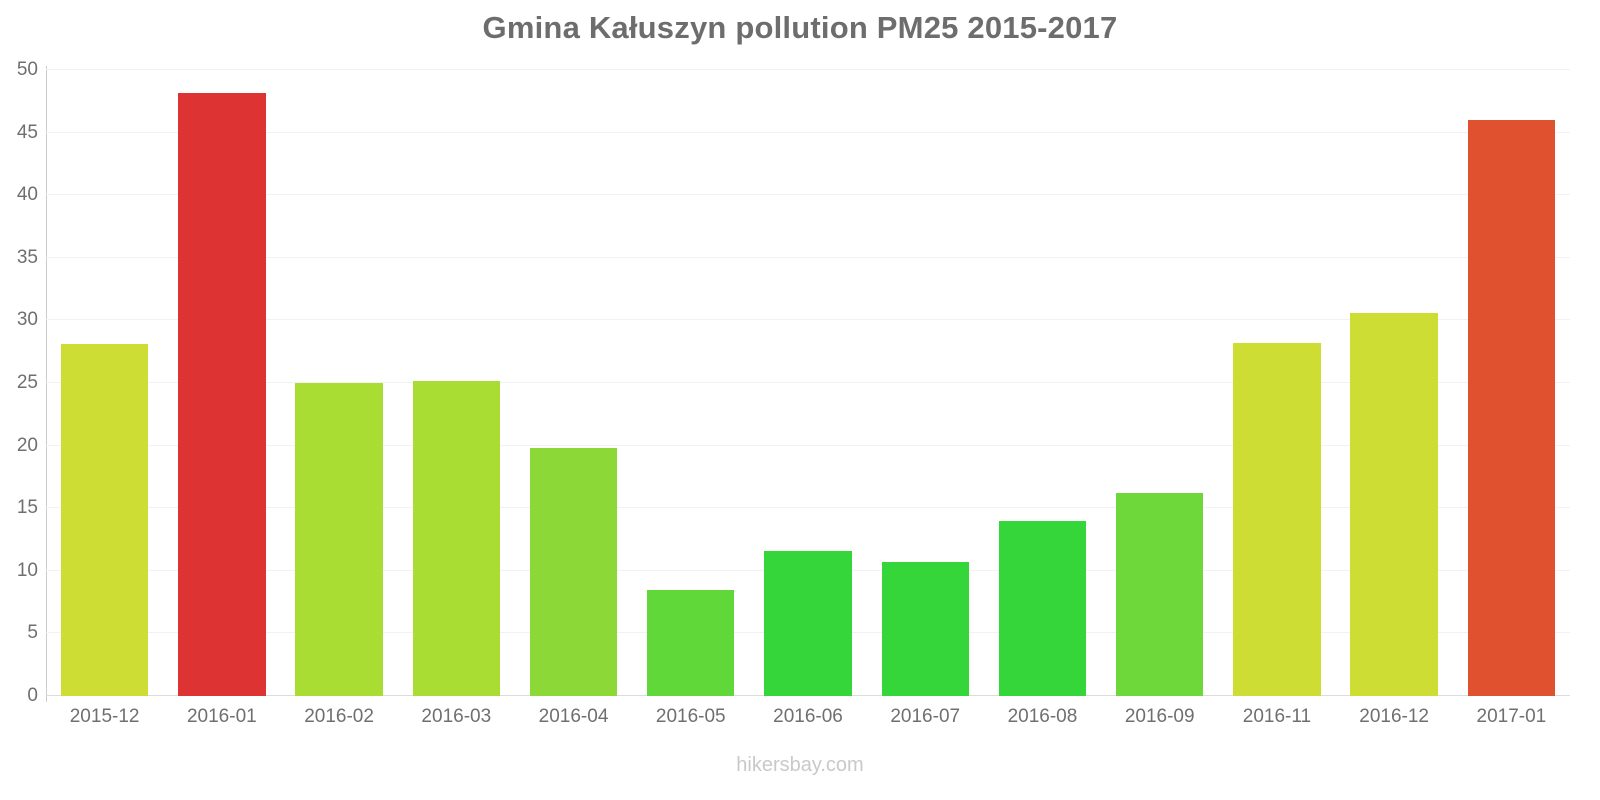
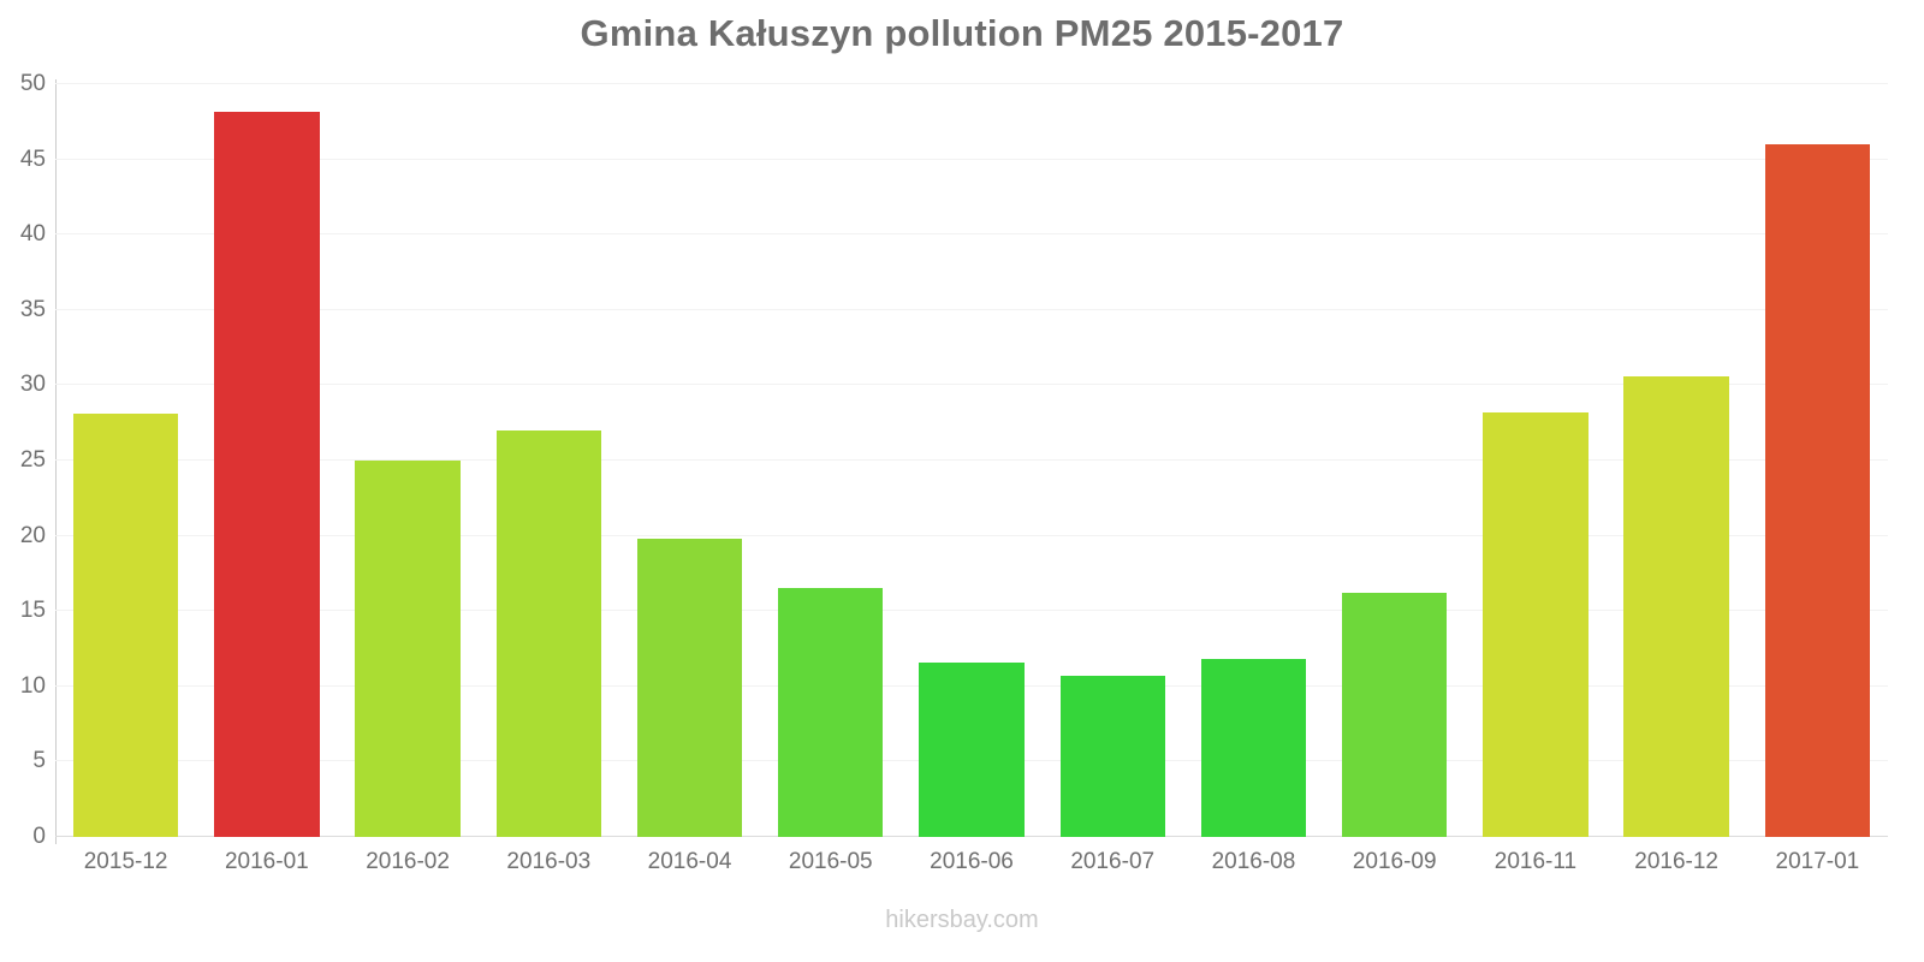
2016-03: 25.2 -> 27.0
2016-05: 8.5 -> 16.5
2016-08: 14.0 -> 11.8
